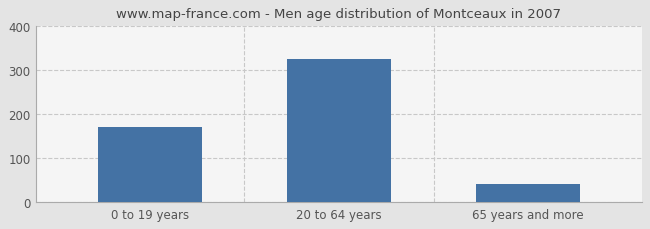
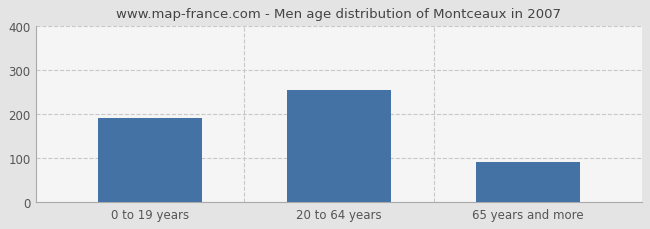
0 to 19 years: 170 -> 190
20 to 64 years: 325 -> 255
65 years and more: 40 -> 90
